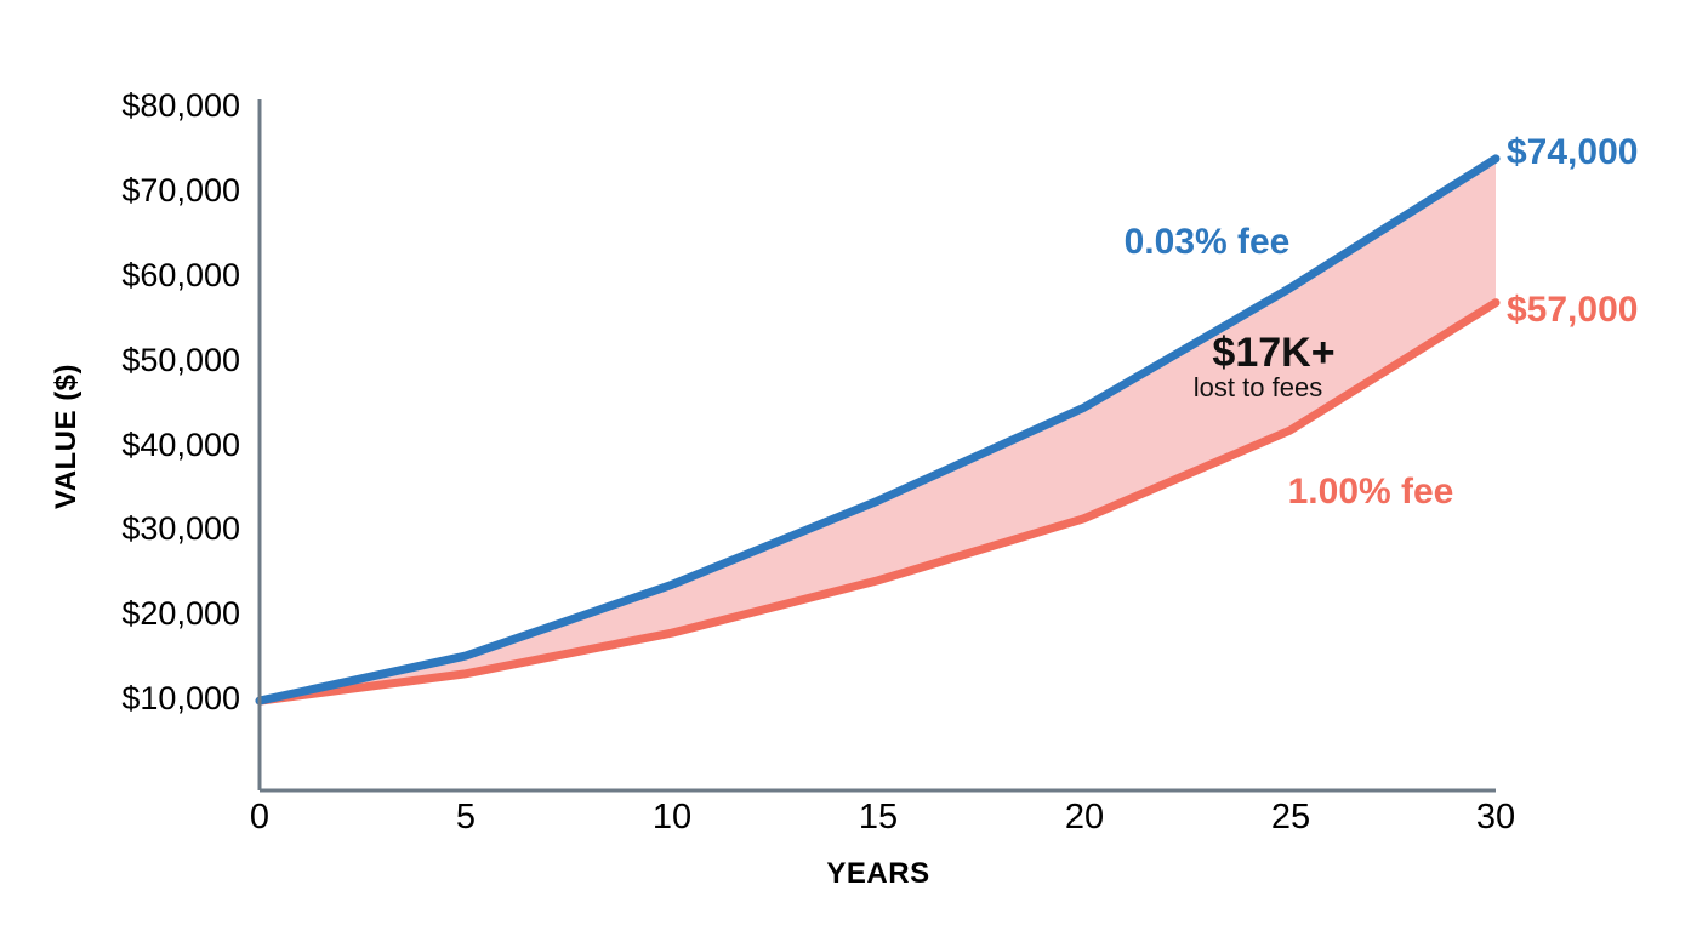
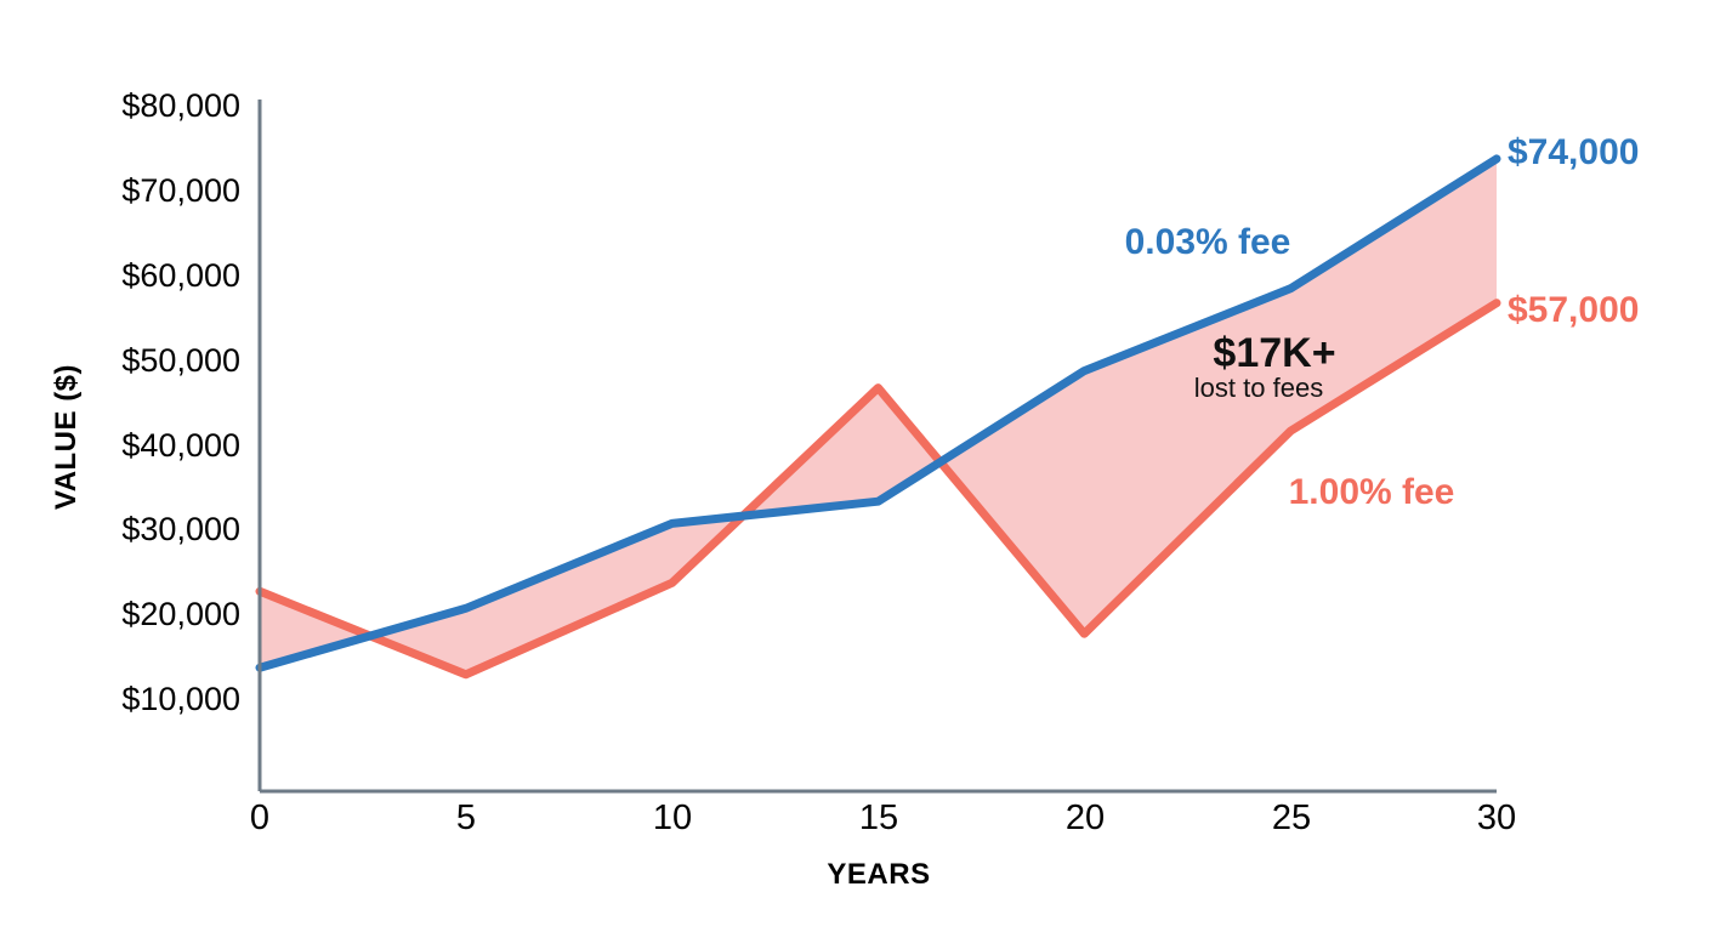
0.03% fee/0: $10000 -> $14000
1.00% fee/0: $10000 -> $23000
0.03% fee/5: $15000 -> $21000
0.03% fee/10: $24000 -> $31000
1.00% fee/10: $18000 -> $24000
1.00% fee/15: $24000 -> $47000
0.03% fee/20: $45000 -> $49000
1.00% fee/20: $32000 -> $18000
